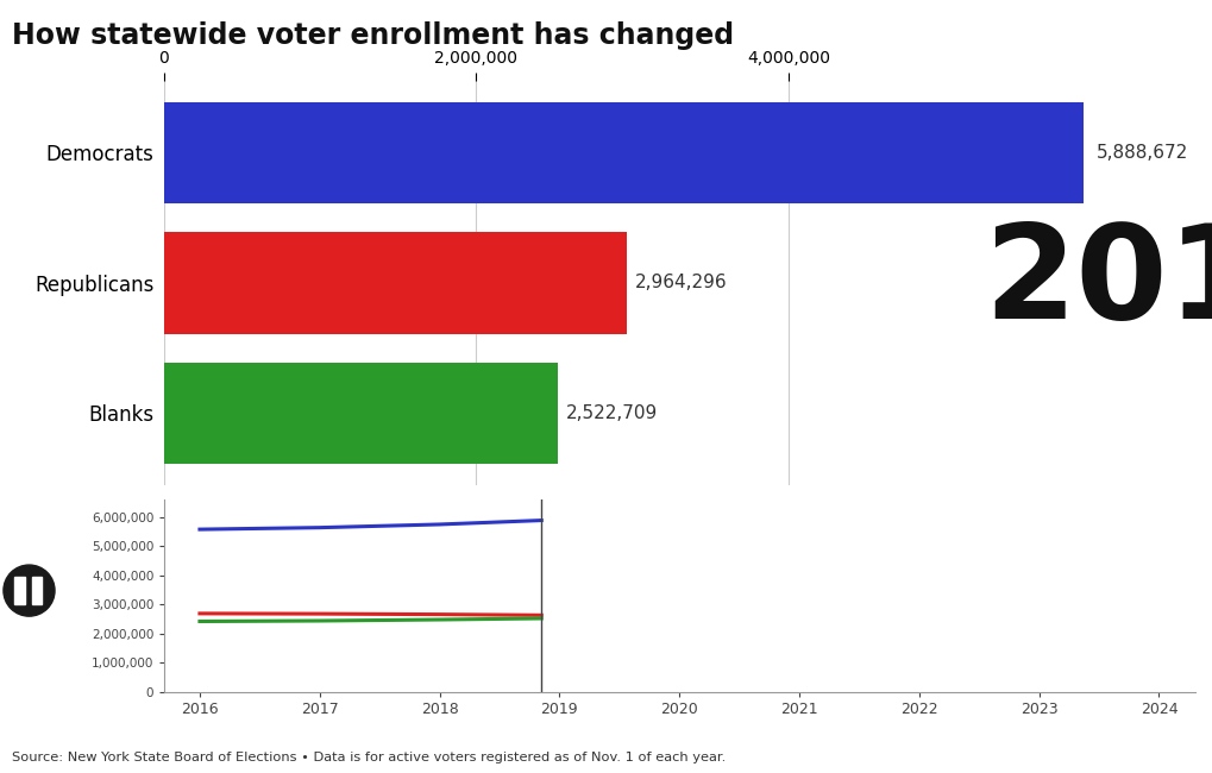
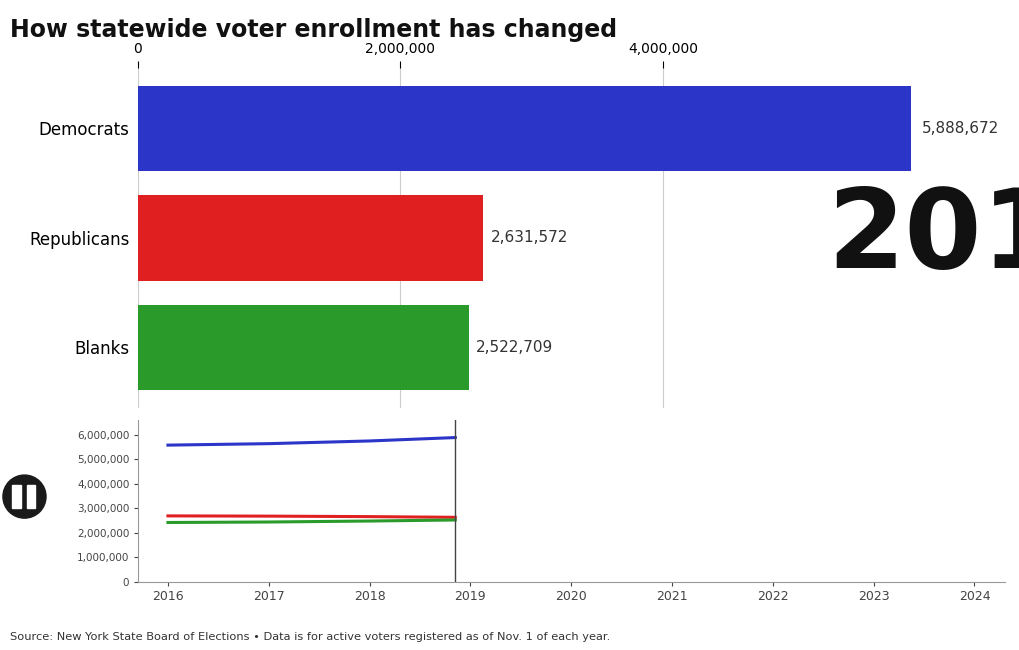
Republicans: 2,964,296 -> 2,631,572
